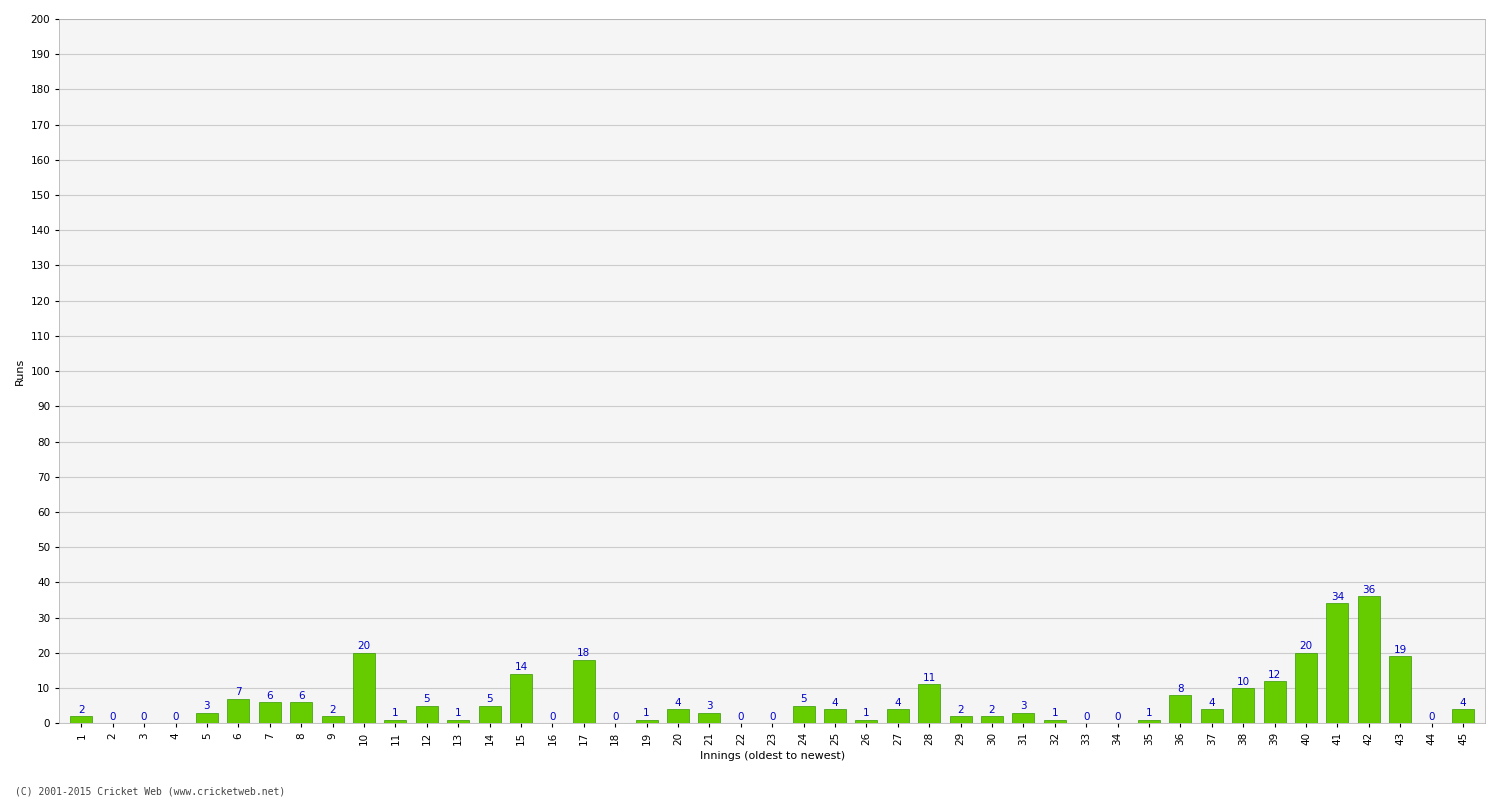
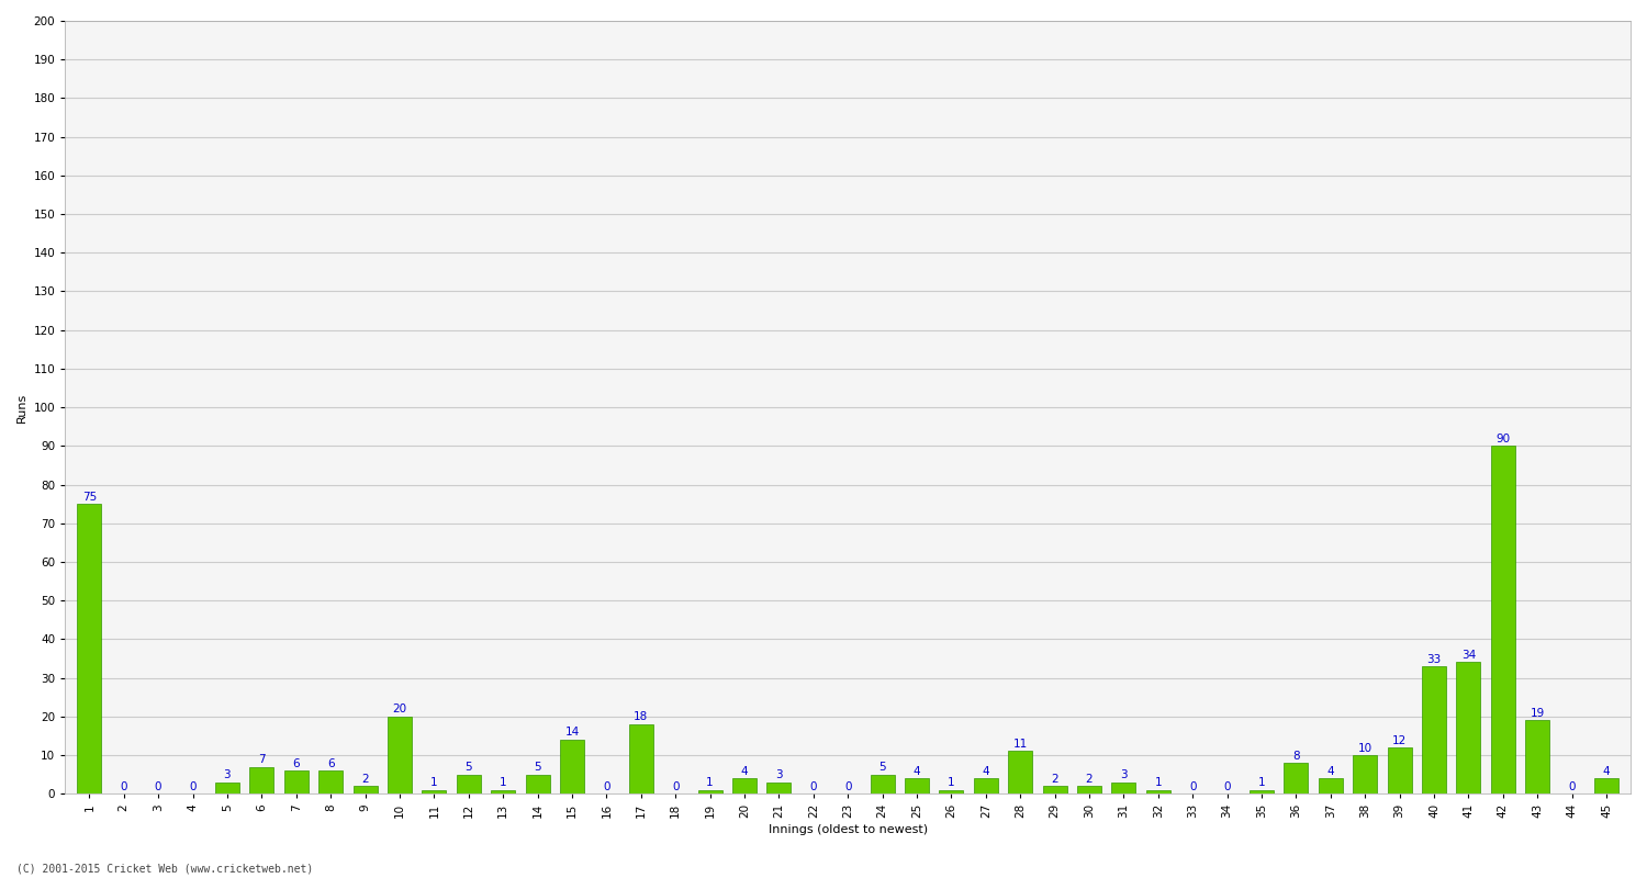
1: 2 -> 75
40: 20 -> 33
42: 36 -> 90
